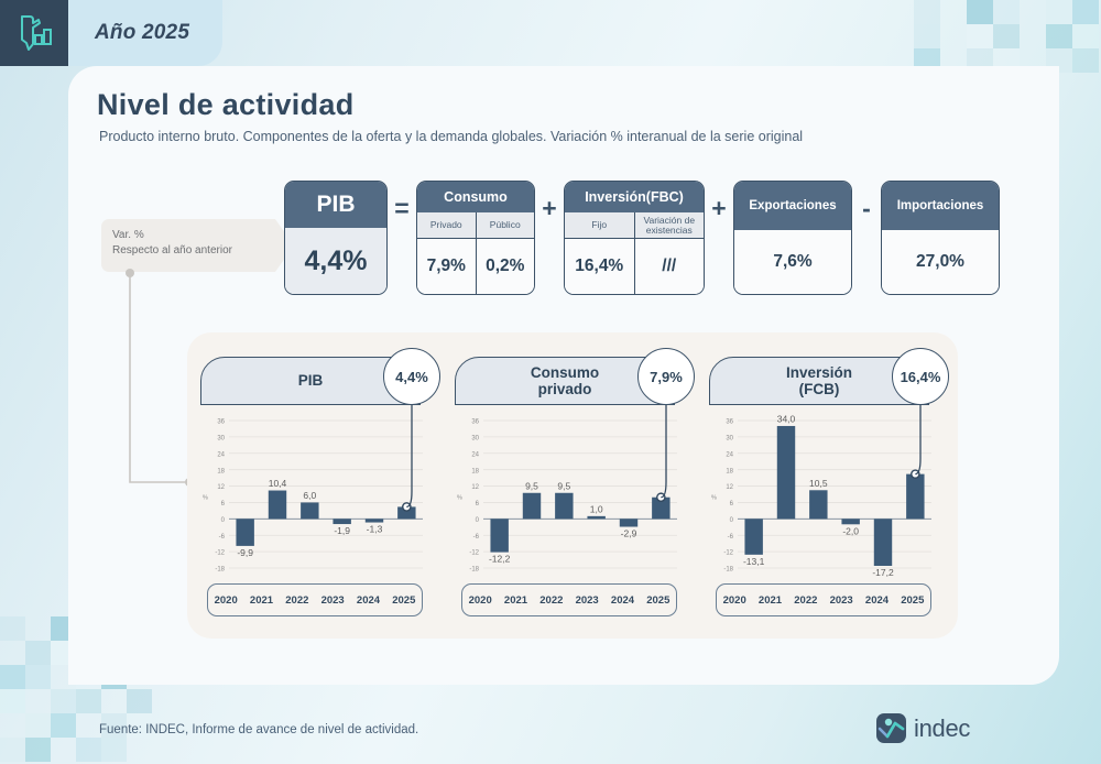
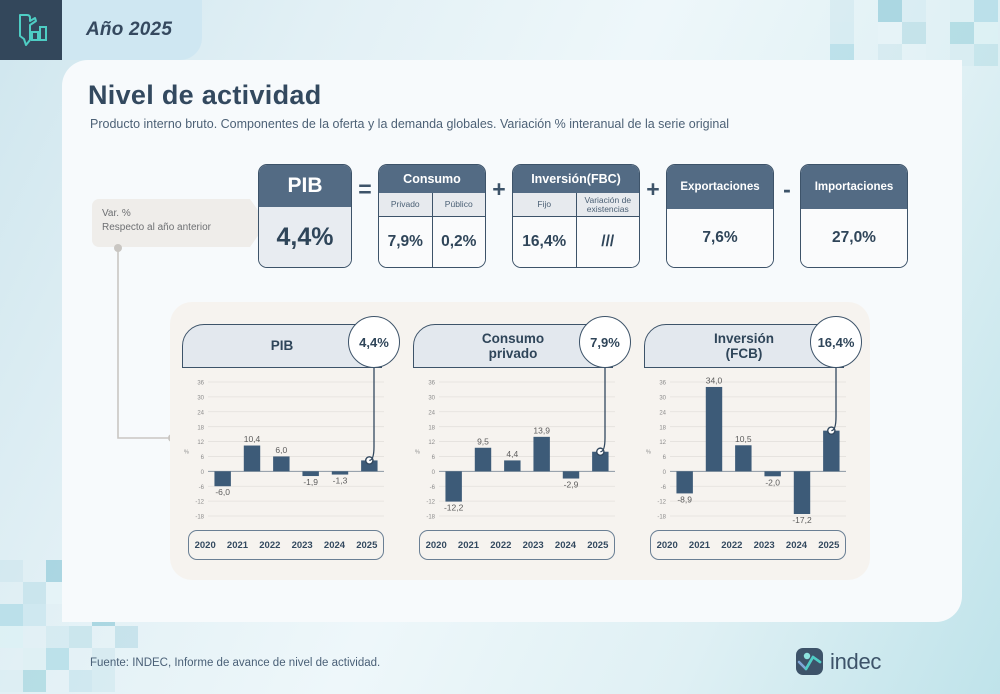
PIB/2020: -9,9 -> -6,0
Consumo privado/2022: 9,5 -> 4,4
Consumo privado/2023: 1,0 -> 13,9
Inversión (FCB)/2020: -13,1 -> -8,9
